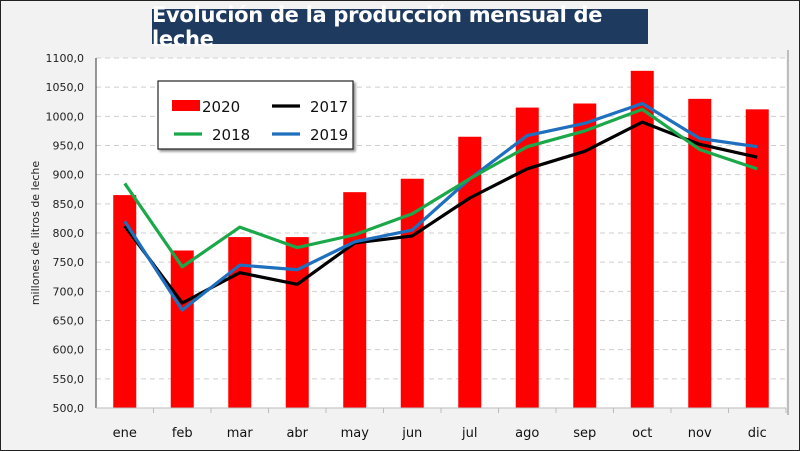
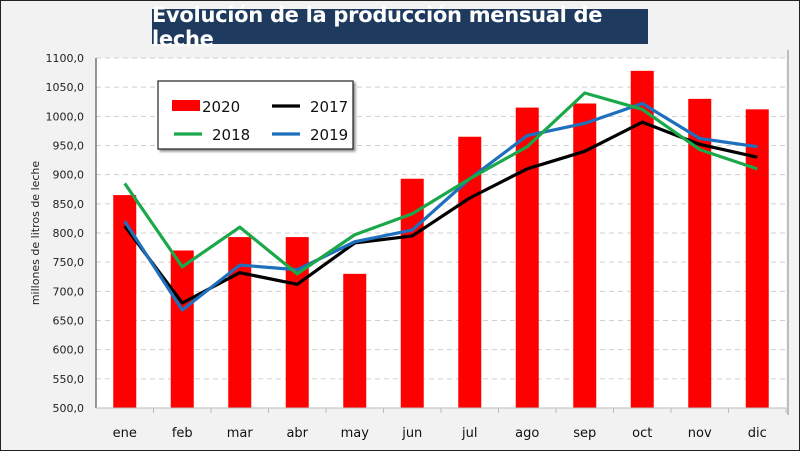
2018/abr: 780 -> 730
2020/may: 870 -> 730
2018/sep: 980 -> 1040
